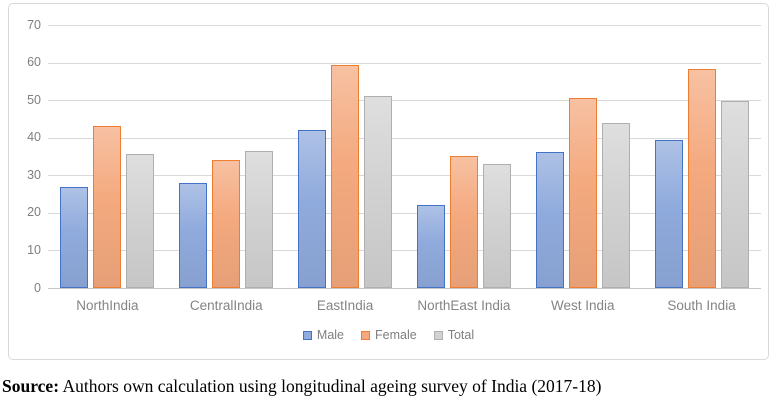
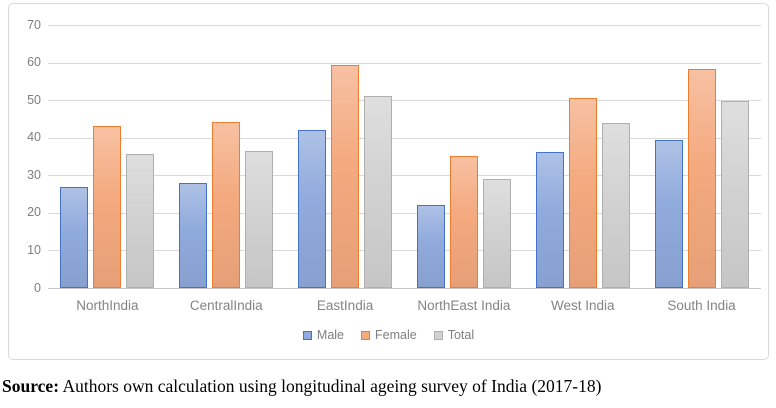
Female/CentralIndia: 34 -> 44
Total/NorthEast India: 33 -> 29
